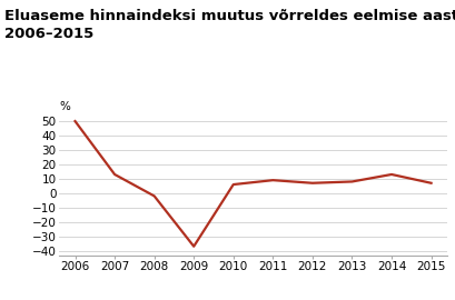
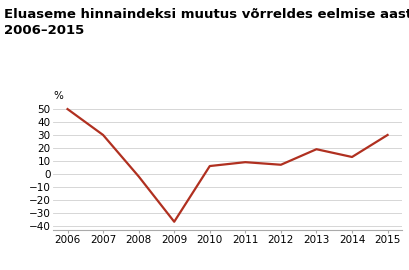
2007: 13 -> 30
2013: 8 -> 19
2015: 7 -> 30
